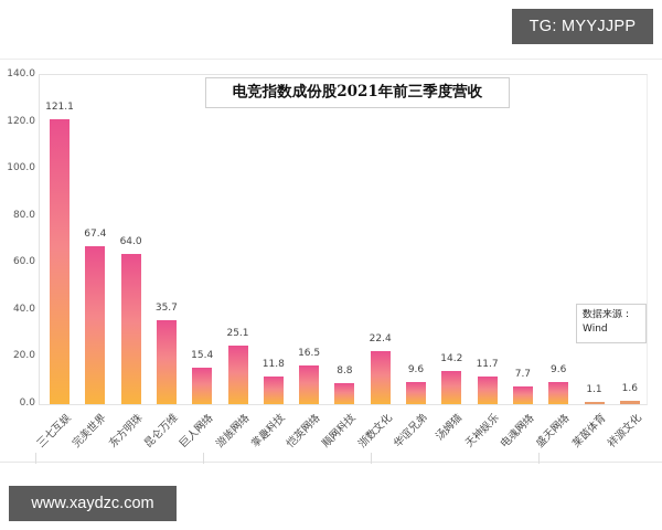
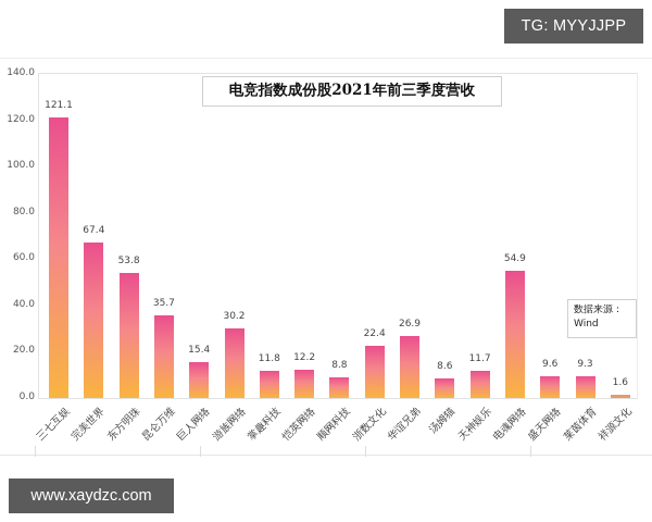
东方明珠: 64.0 -> 53.8
游族网络: 25.1 -> 30.2
恺英网络: 16.5 -> 12.2
华谊兄弟: 9.6 -> 26.9
汤姆猫: 14.2 -> 8.6
电魂网络: 7.7 -> 54.9
莱茵体育: 1.1 -> 9.3
